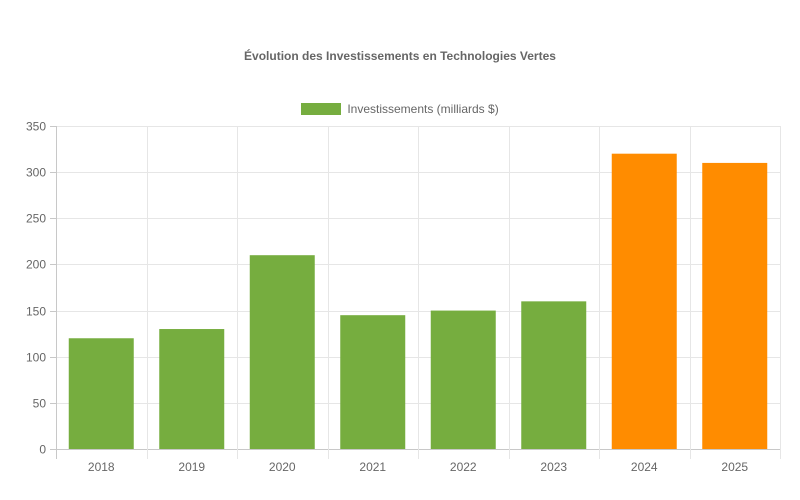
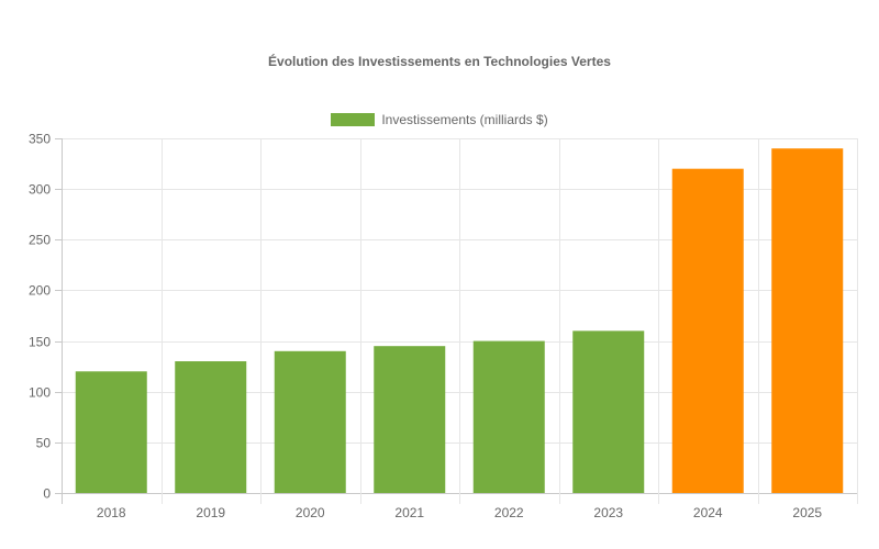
2020: 210 -> 140
2025: 310 -> 340
